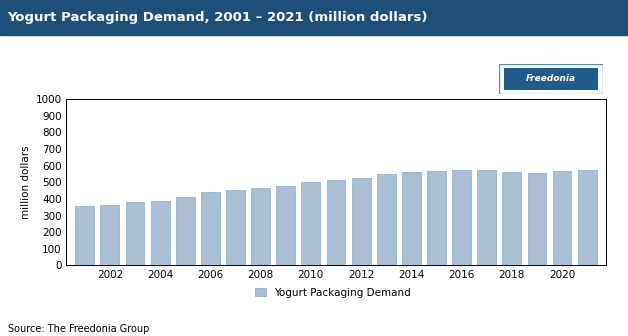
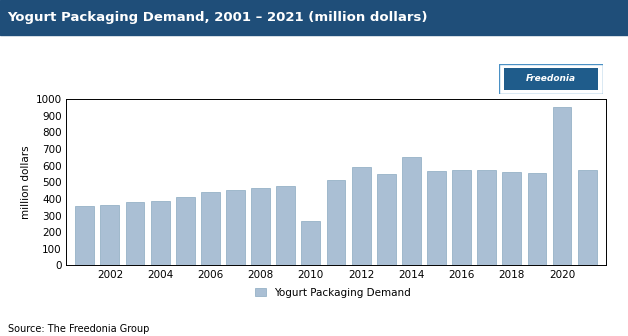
2010: 500 -> 270
2012: 520 -> 590
2014: 560 -> 650
2020: 560 -> 950
